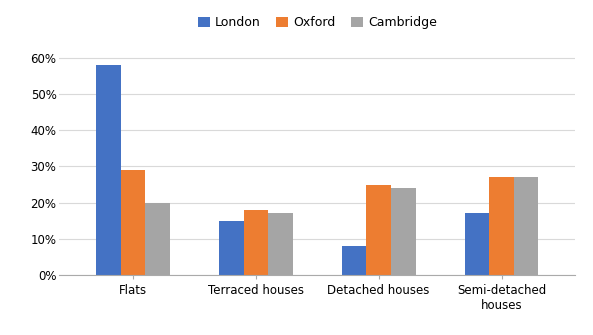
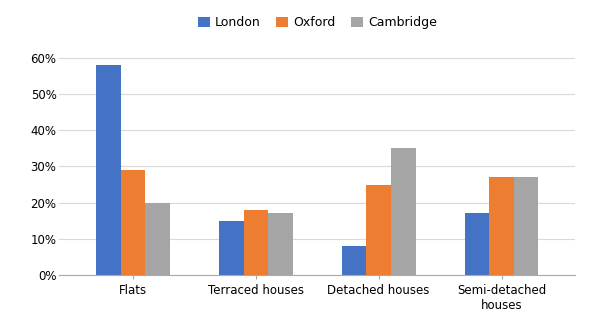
Cambridge/Detached houses: 24% -> 35%
